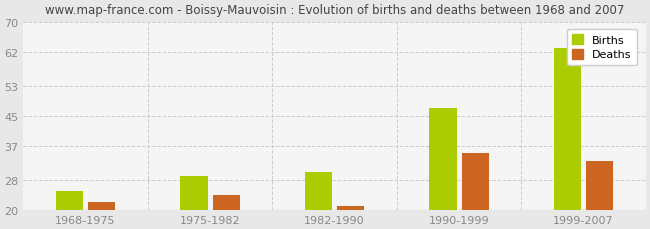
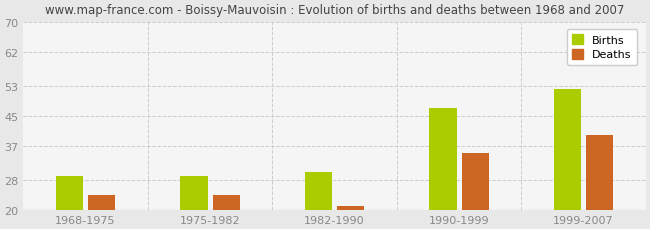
Births/1968-1975: 25 -> 29
Deaths/1968-1975: 22 -> 24
Births/1999-2007: 63 -> 52
Deaths/1999-2007: 33 -> 40
